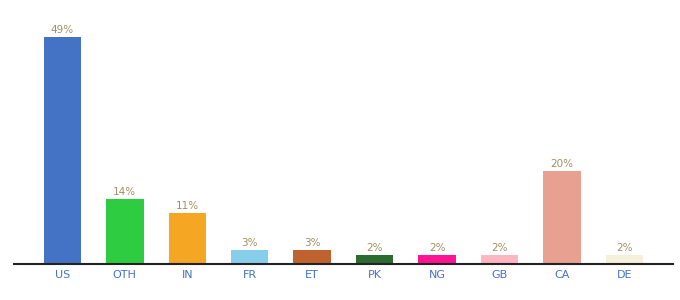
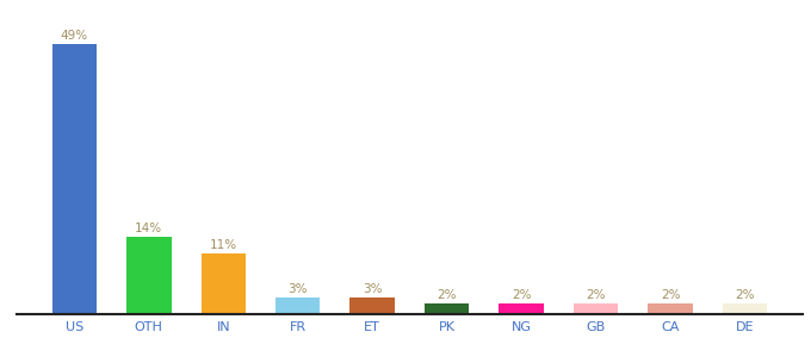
CA: 20% -> 2%
